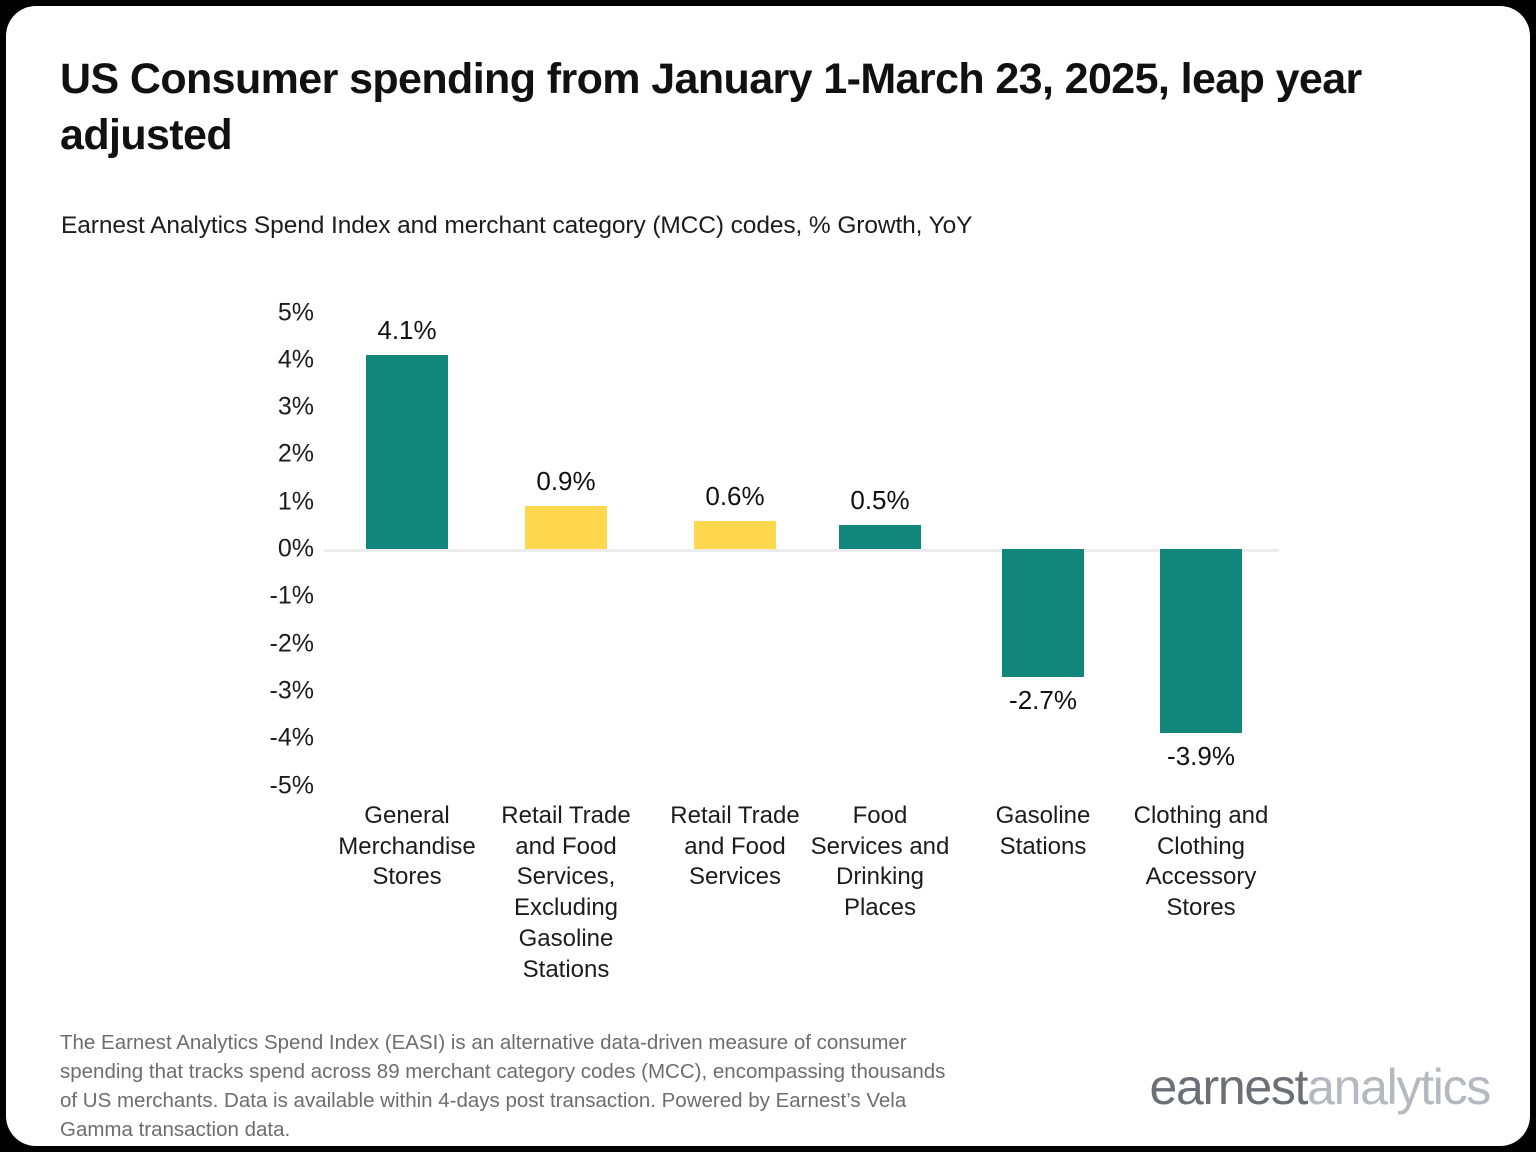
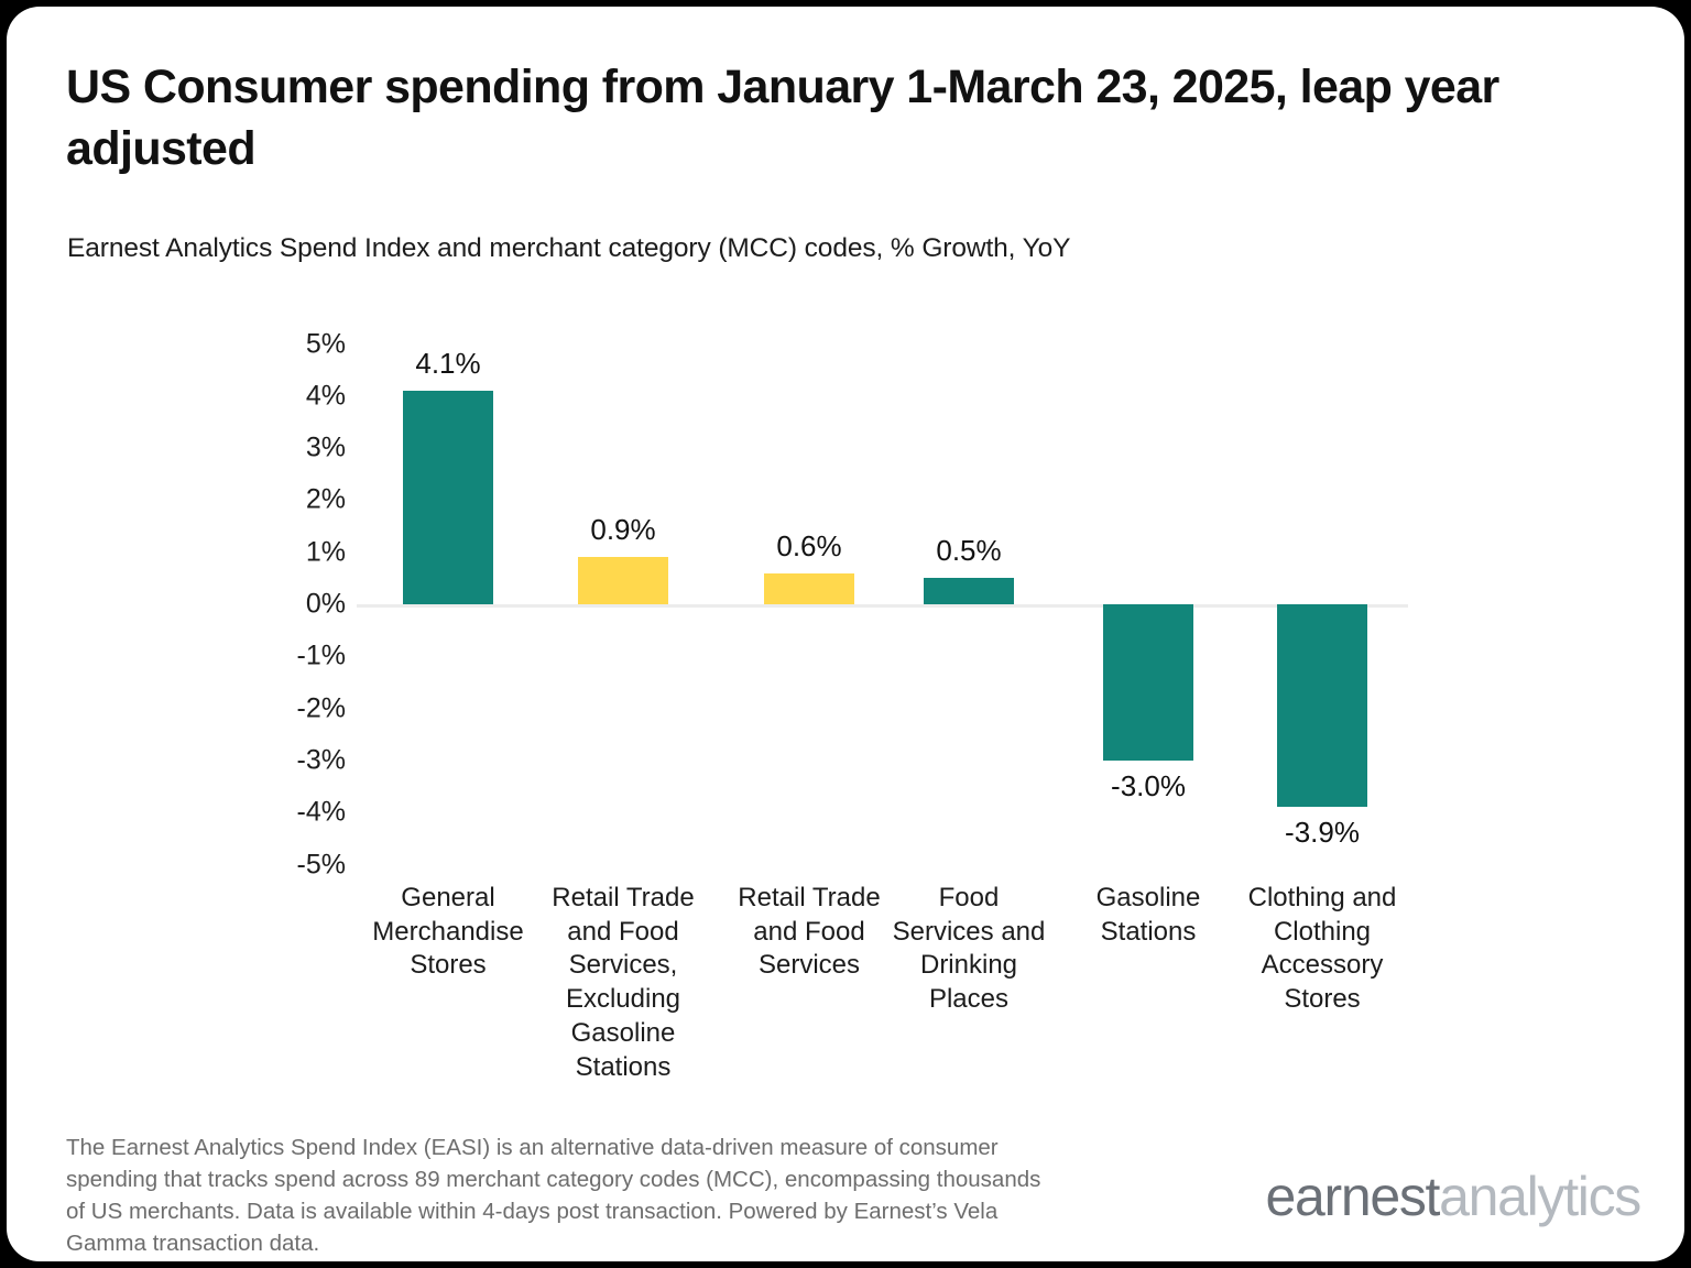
Gasoline Stations: -2.7% -> -3.0%
